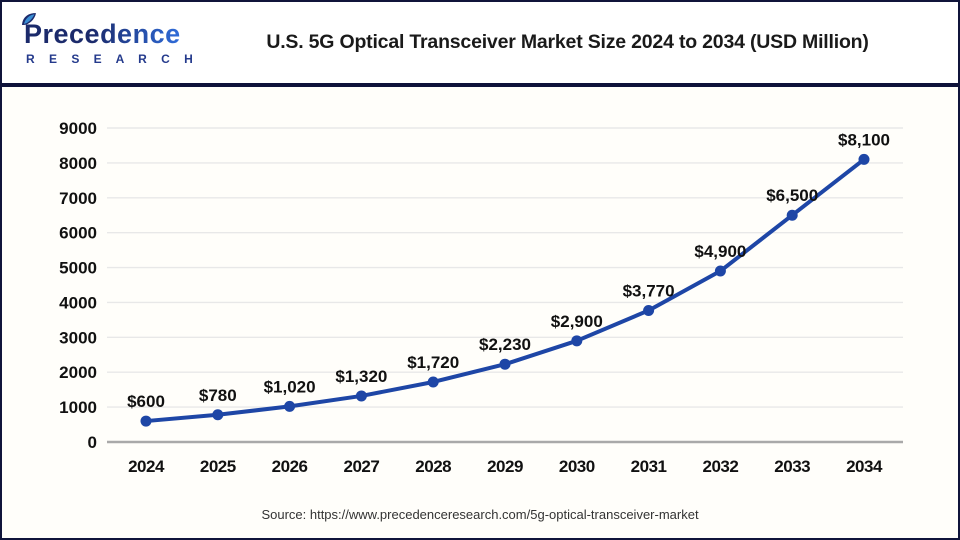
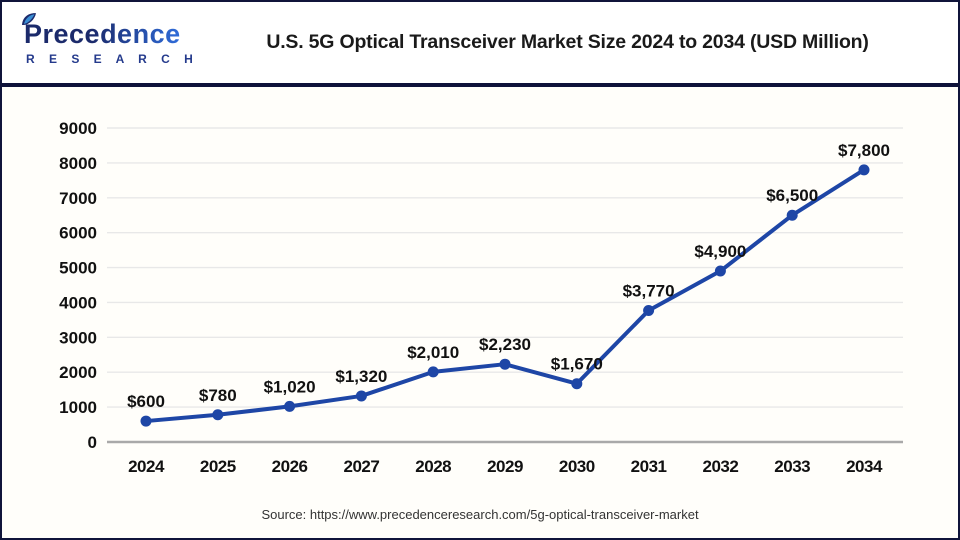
2028: $1,720 -> $2,010
2030: $2,900 -> $1,670
2034: $8,100 -> $7,800
